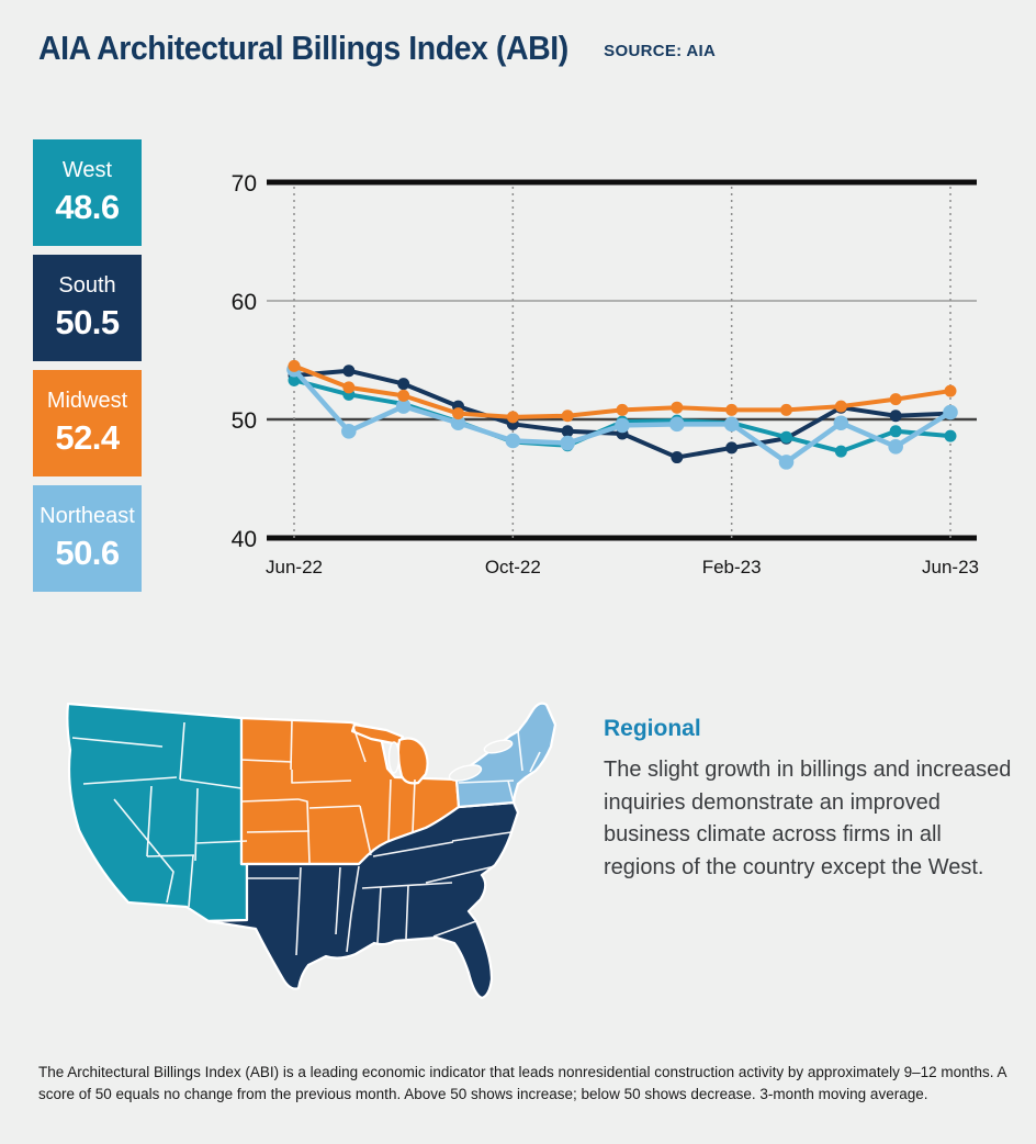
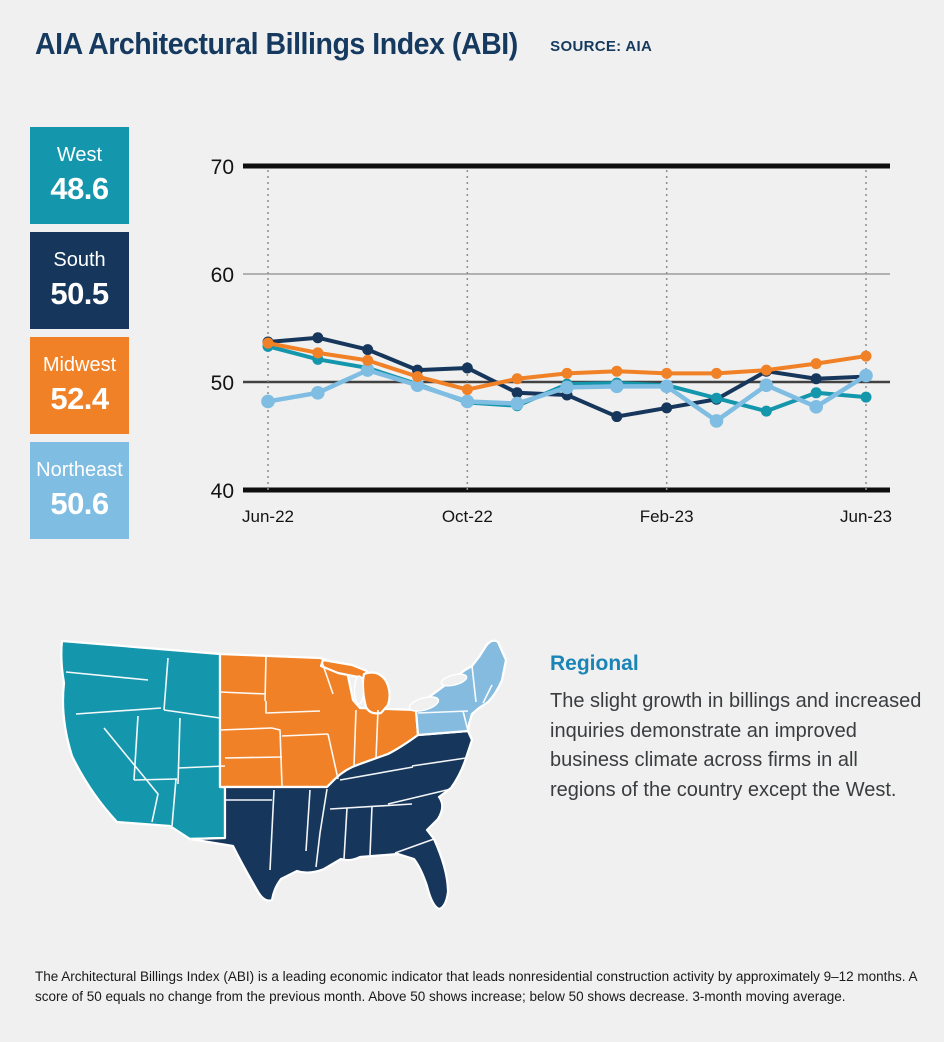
Northeast/Jun-22: 54.2 -> 48.2
Midwest/Jun-22: 54.5 -> 53.6
South/Oct-22: 49.6 -> 51.3
Midwest/Oct-22: 50.2 -> 49.3
